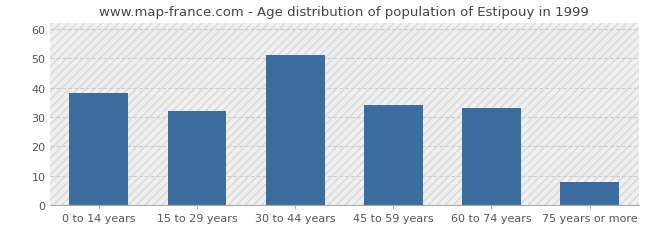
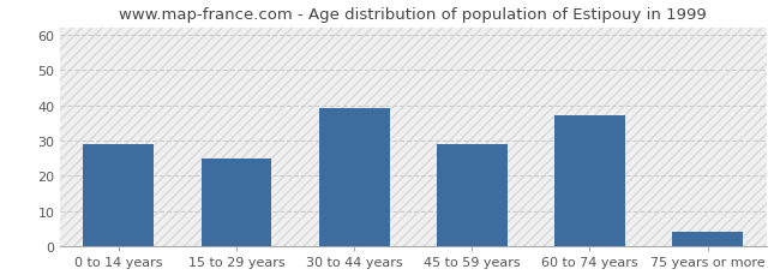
0 to 14 years: 38 -> 29
15 to 29 years: 32 -> 25
30 to 44 years: 51 -> 39
45 to 59 years: 34 -> 29
60 to 74 years: 33 -> 37
75 years or more: 8 -> 4
